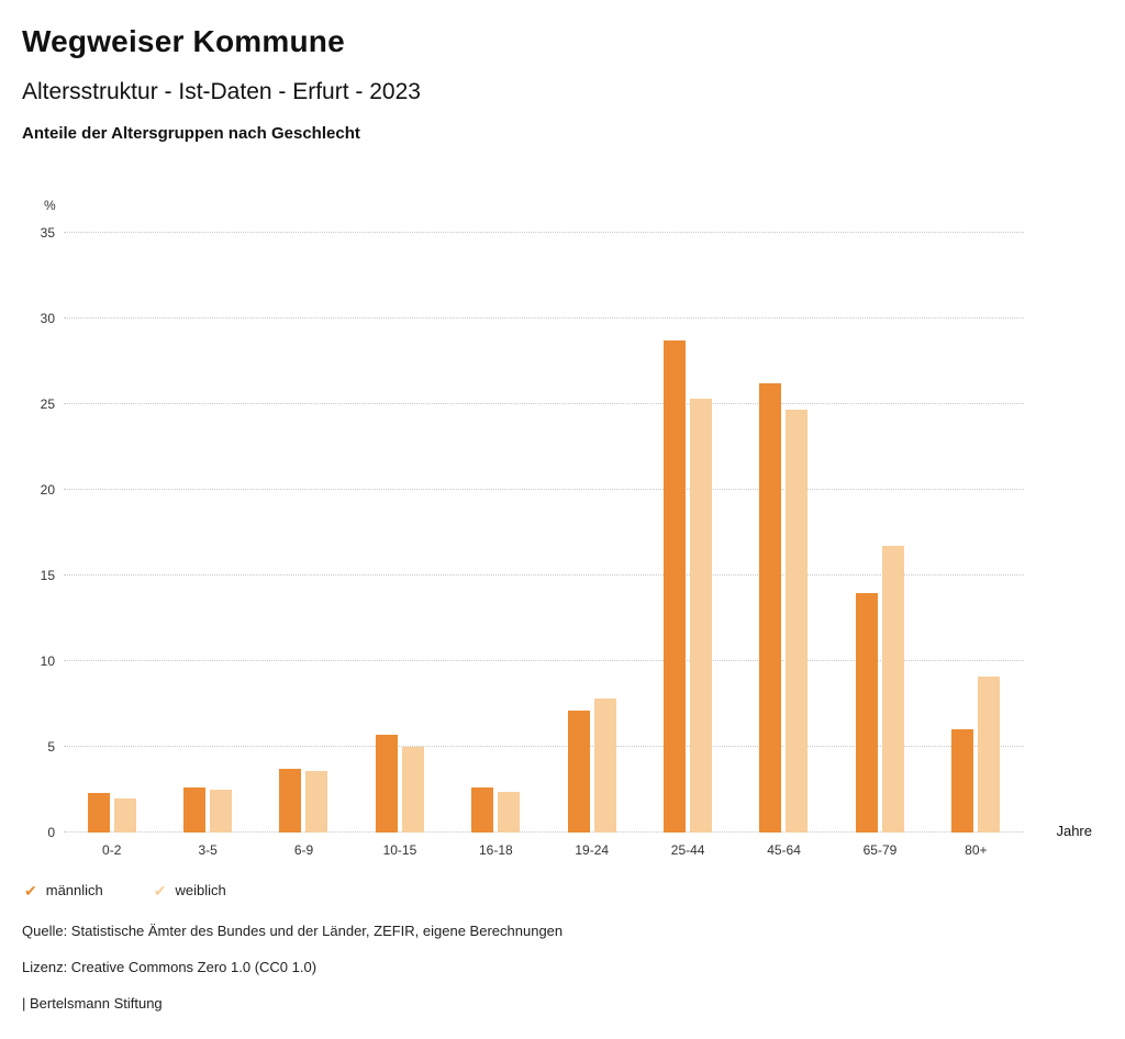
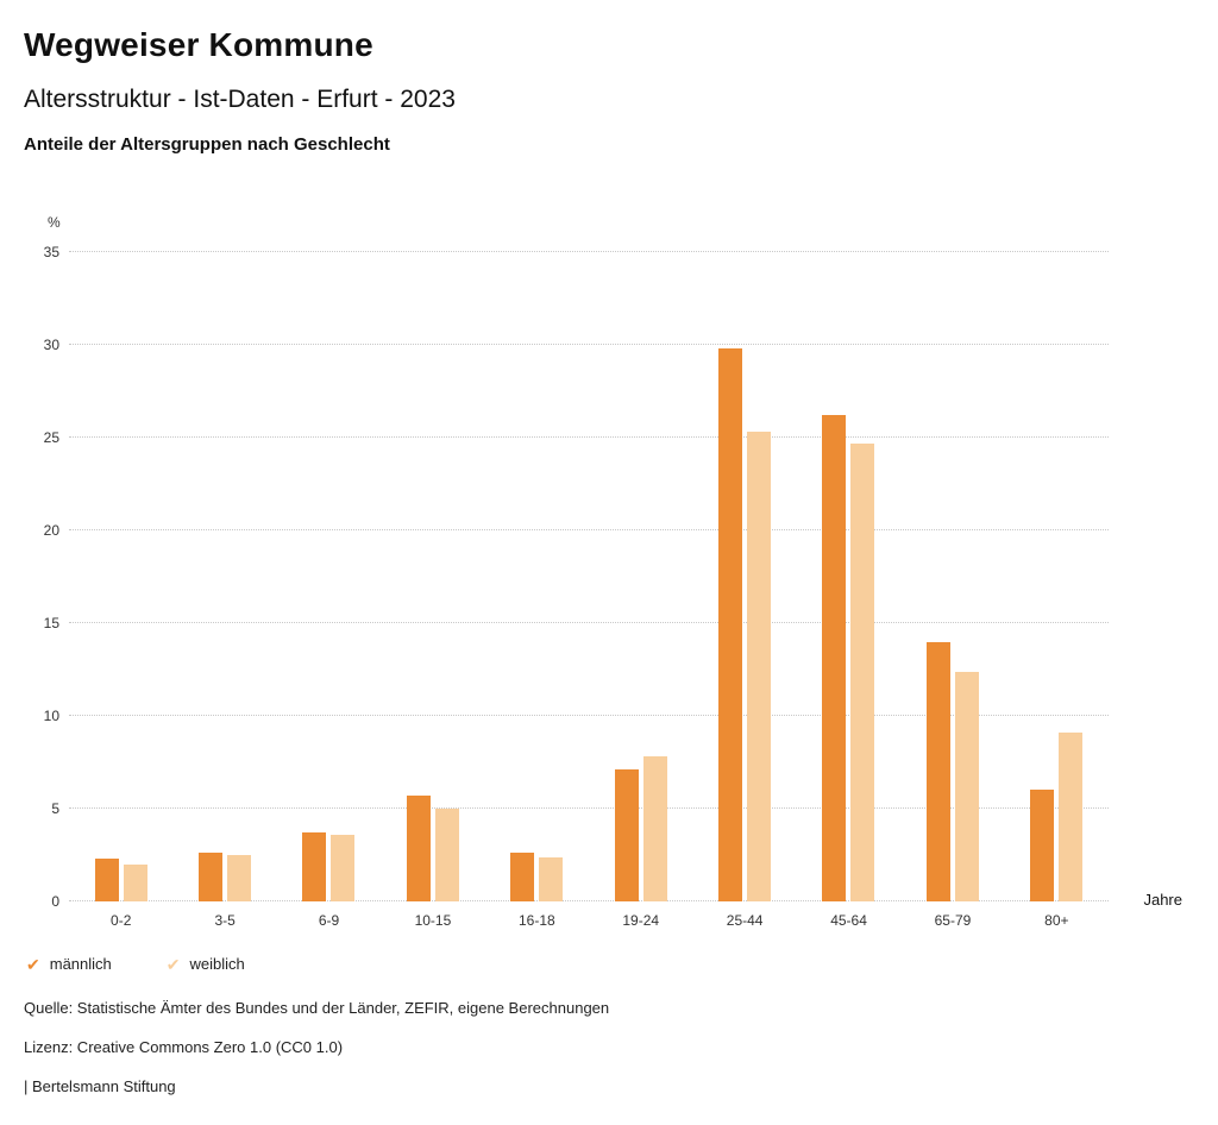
männlich/25-44: 28.7 -> 29.8
weiblich/65-79: 16.7 -> 12.4
